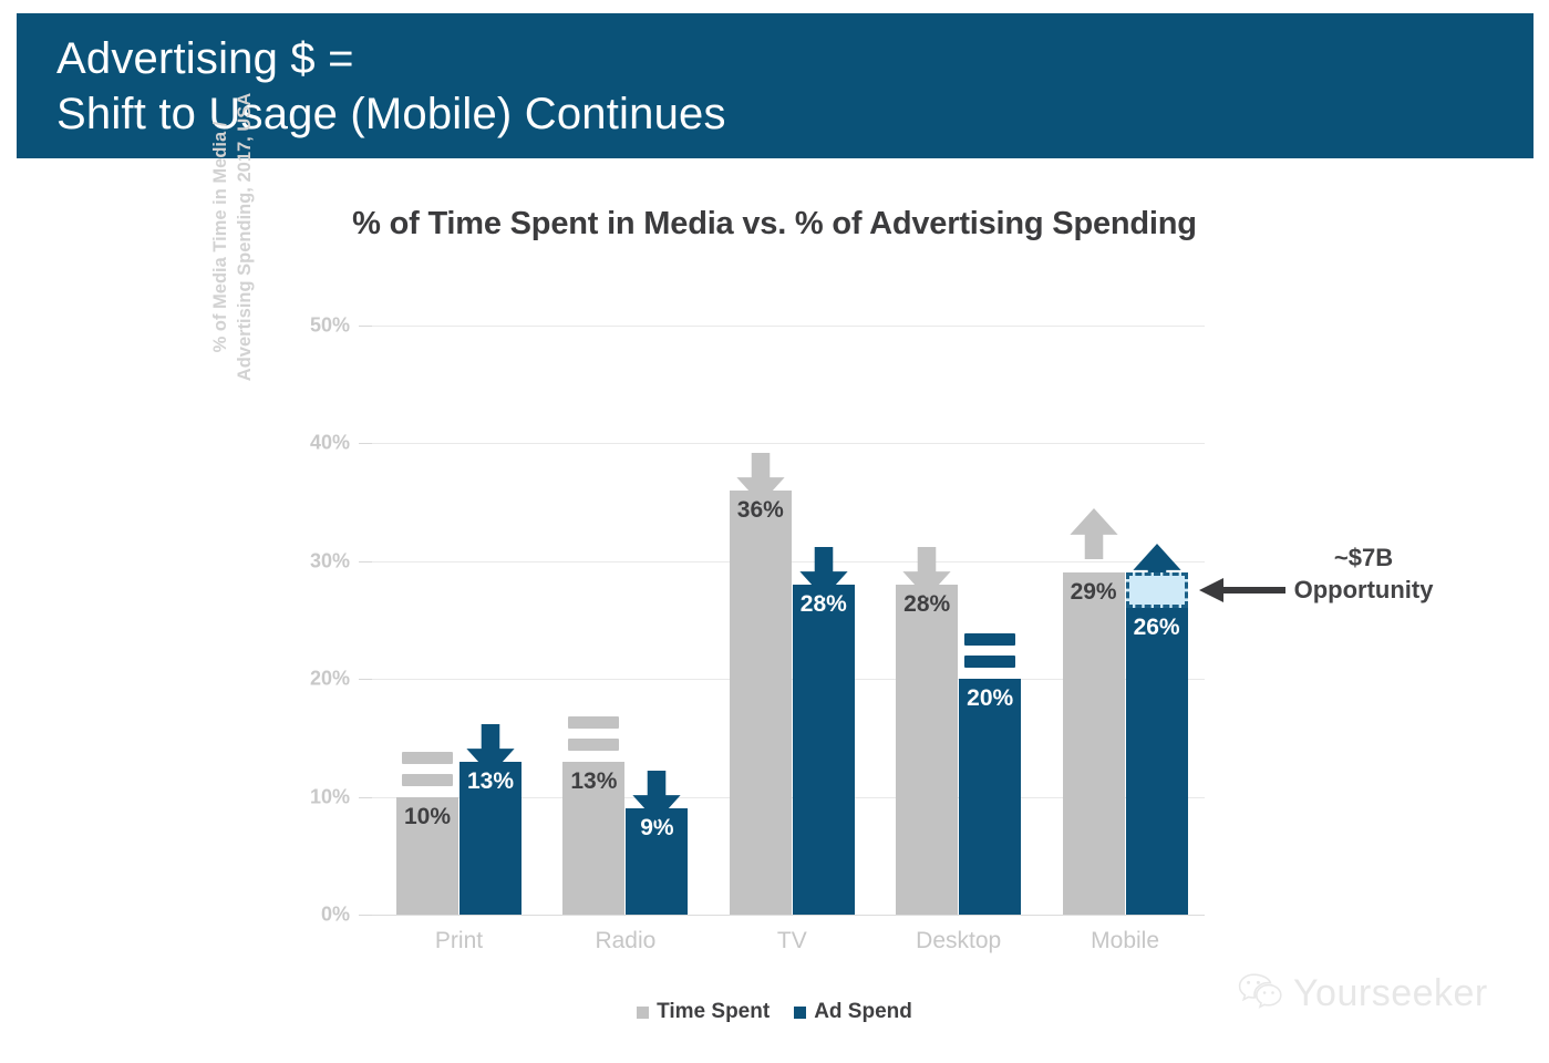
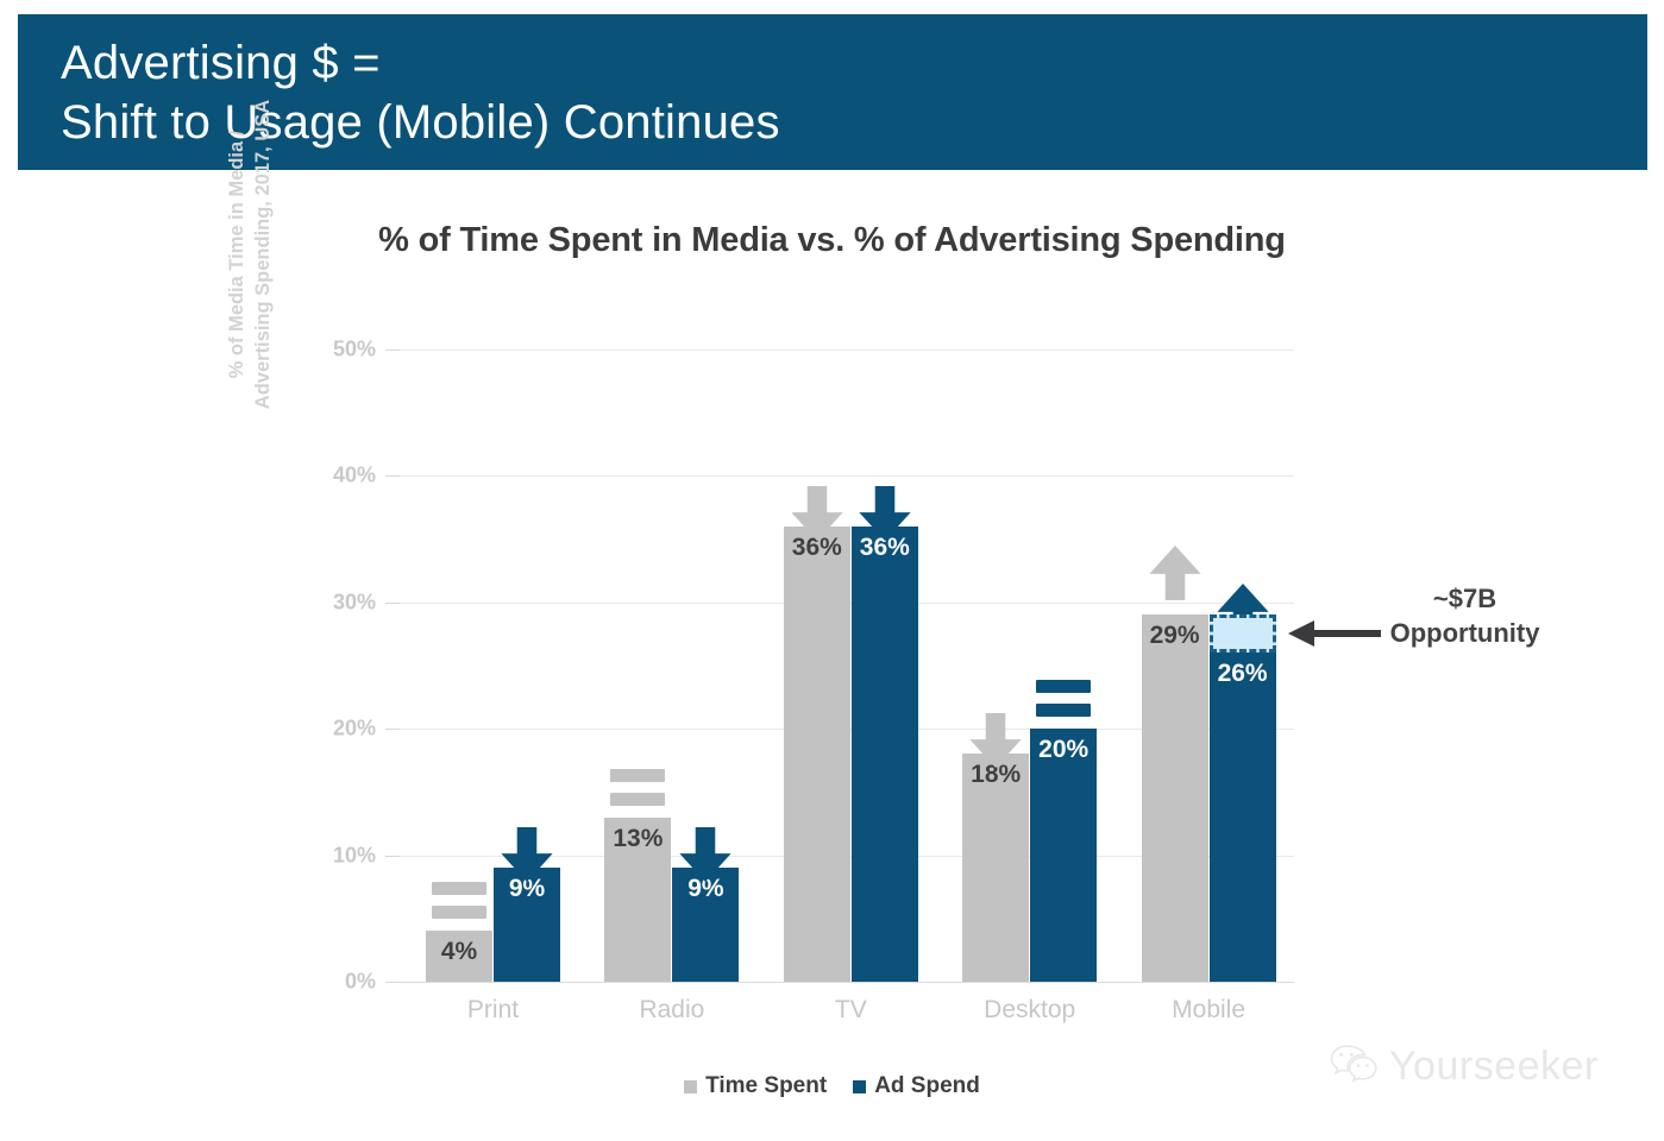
Time Spent/Print: 10% -> 4%
Ad Spend/Print: 13% -> 9%
Ad Spend/TV: 28% -> 36%
Time Spent/Desktop: 28% -> 18%
